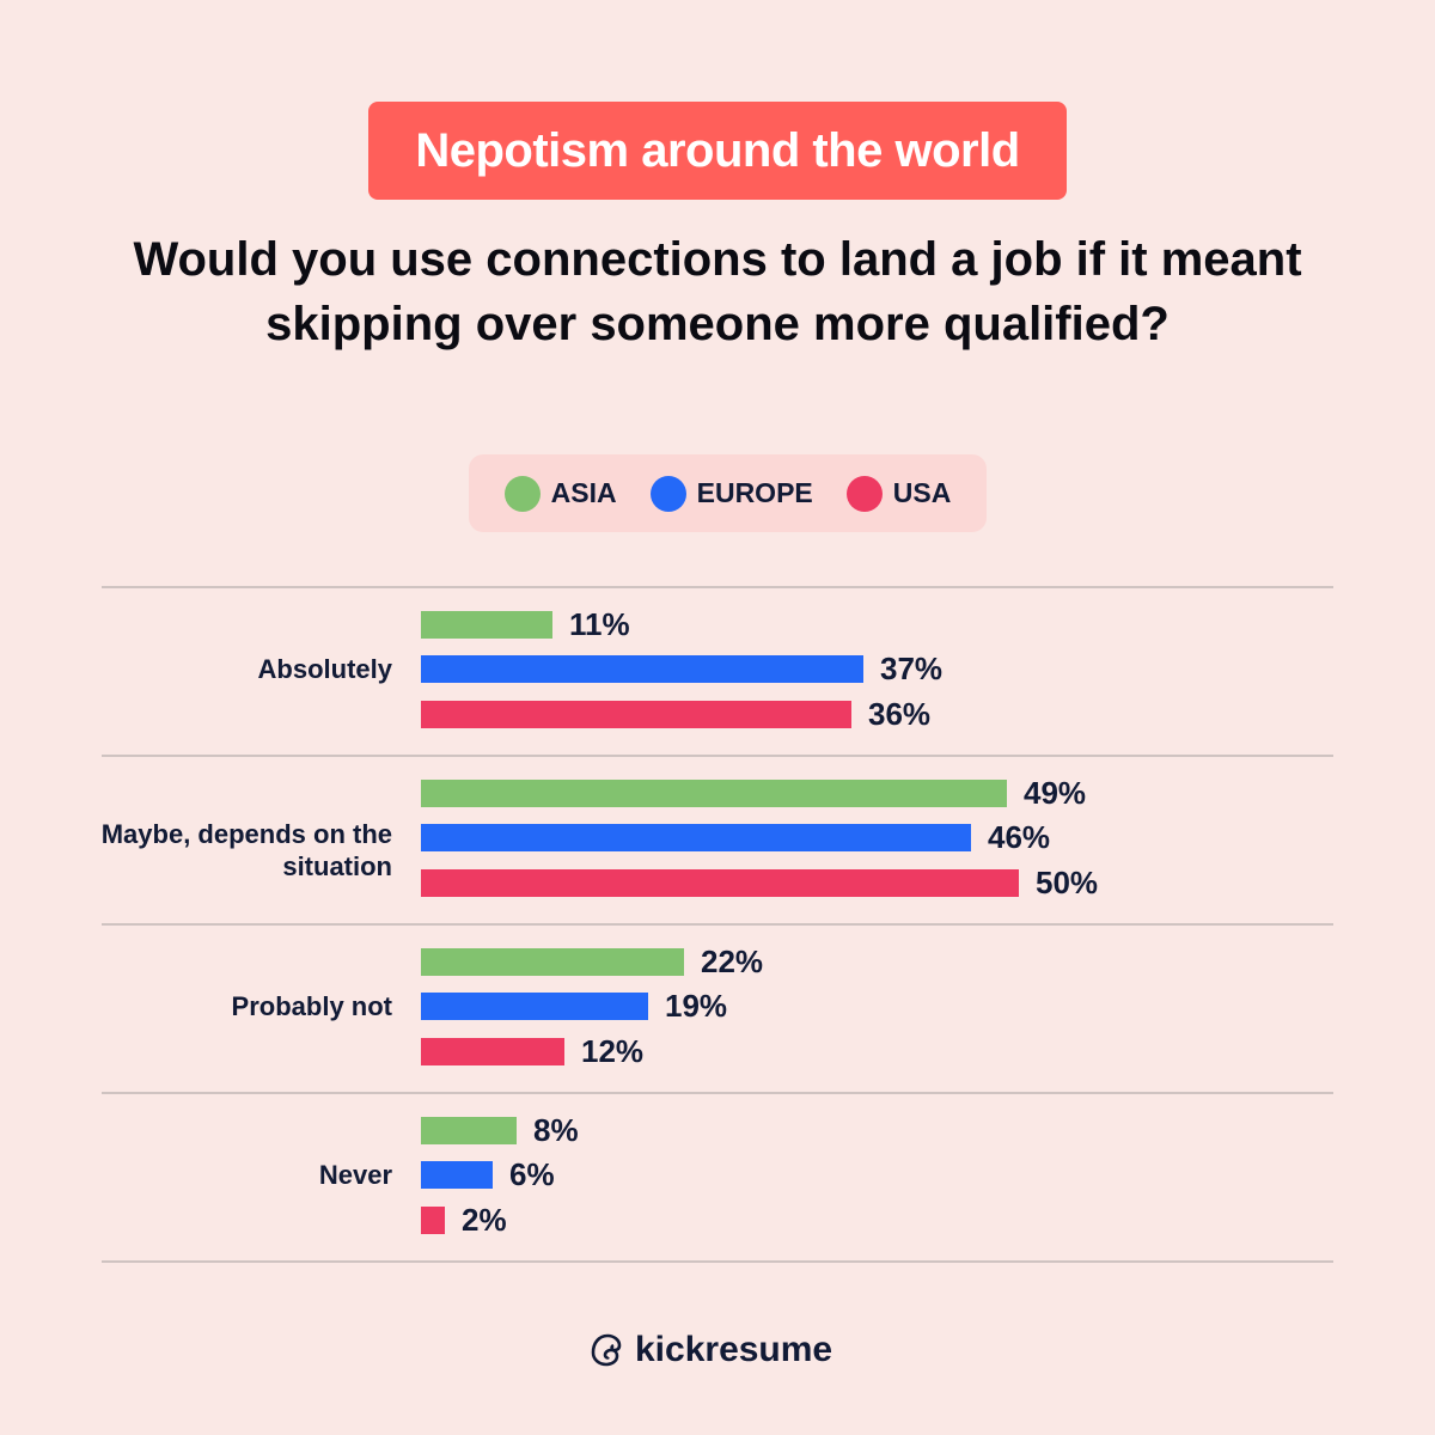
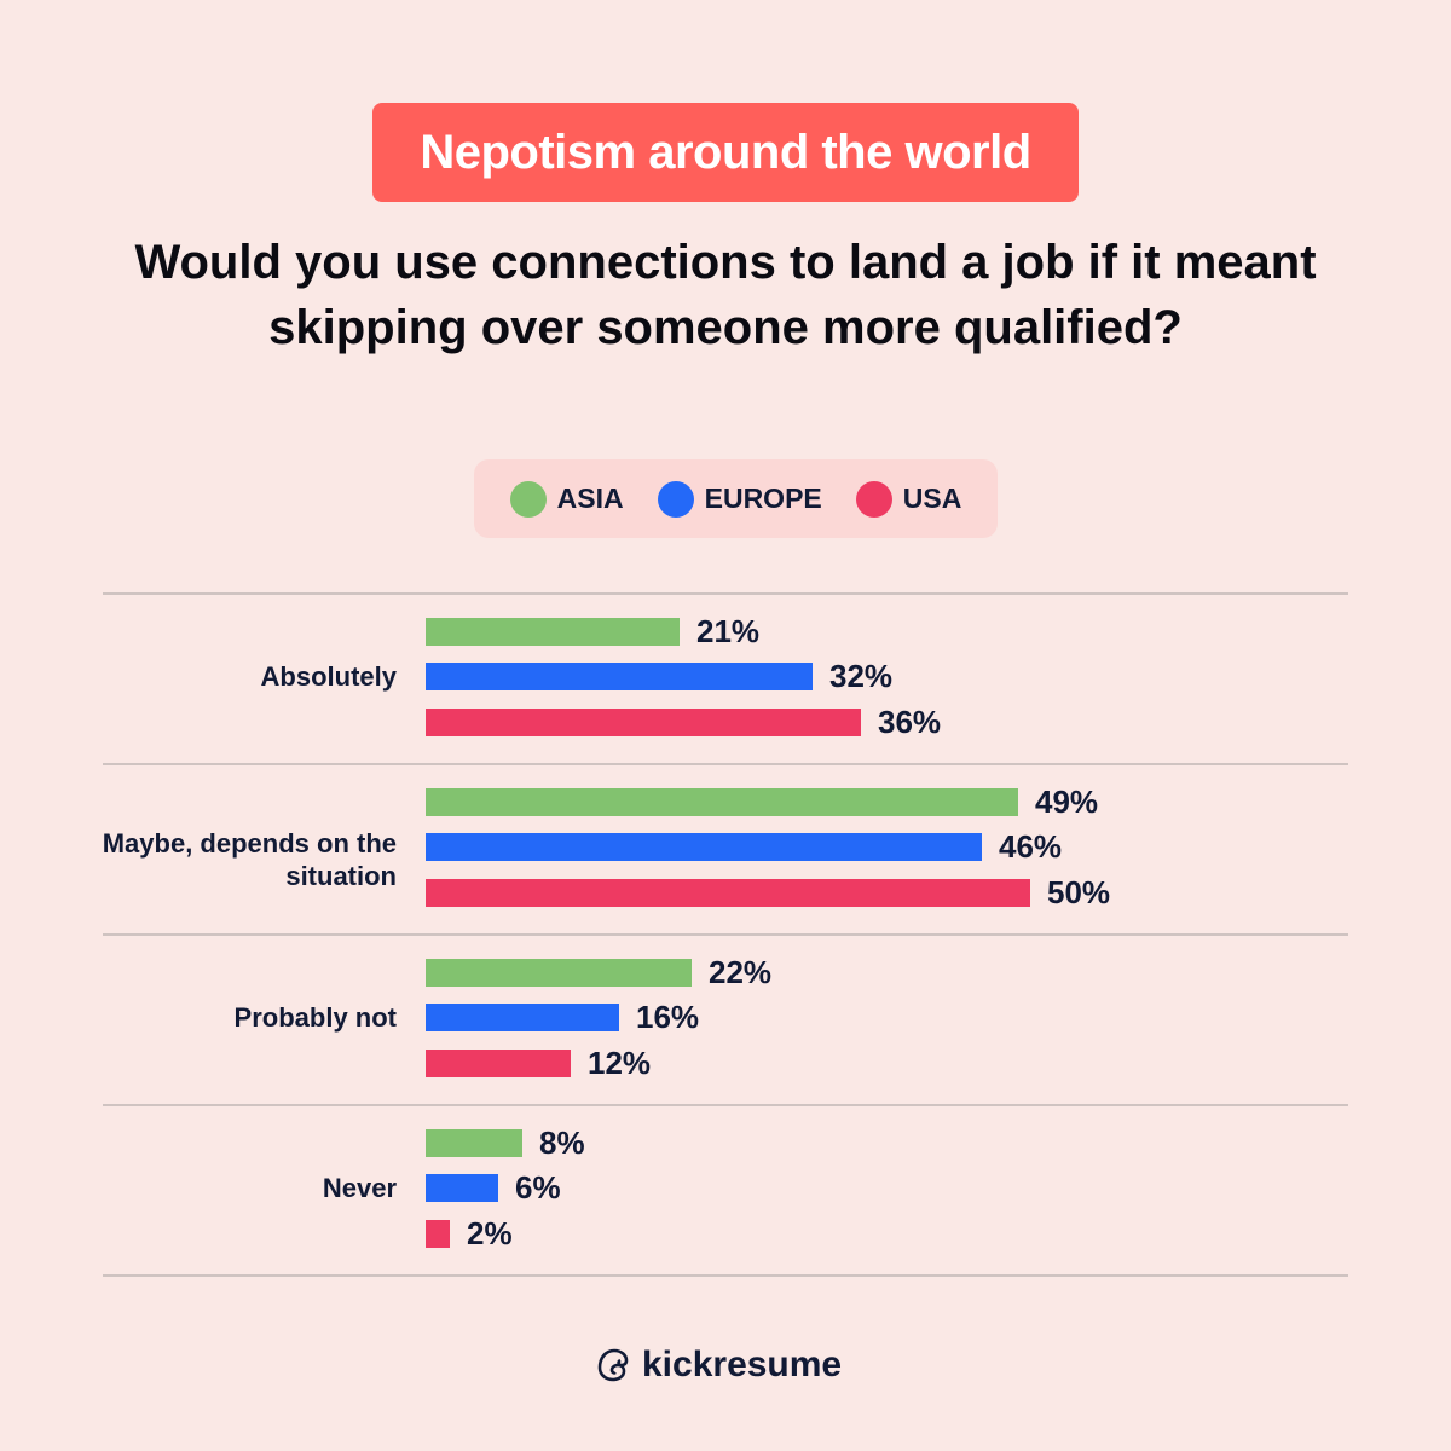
ASIA/Absolutely: 11% -> 21%
EUROPE/Absolutely: 37% -> 32%
EUROPE/Probably not: 19% -> 16%
